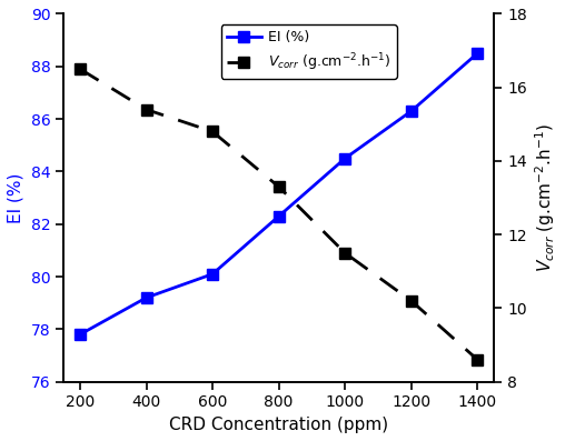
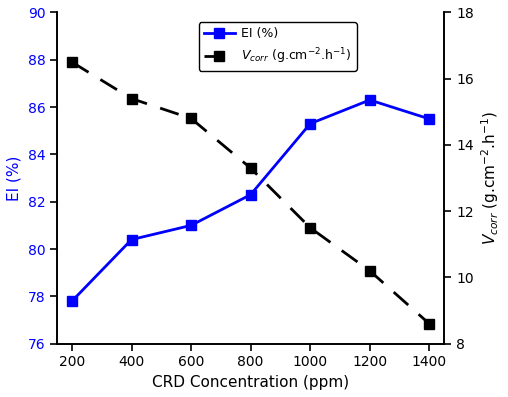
EI (%)/400: 79.2 -> 80.4
EI (%)/600: 80.1 -> 81.0
EI (%)/1000: 84.5 -> 85.3
EI (%)/1400: 88.5 -> 85.5
